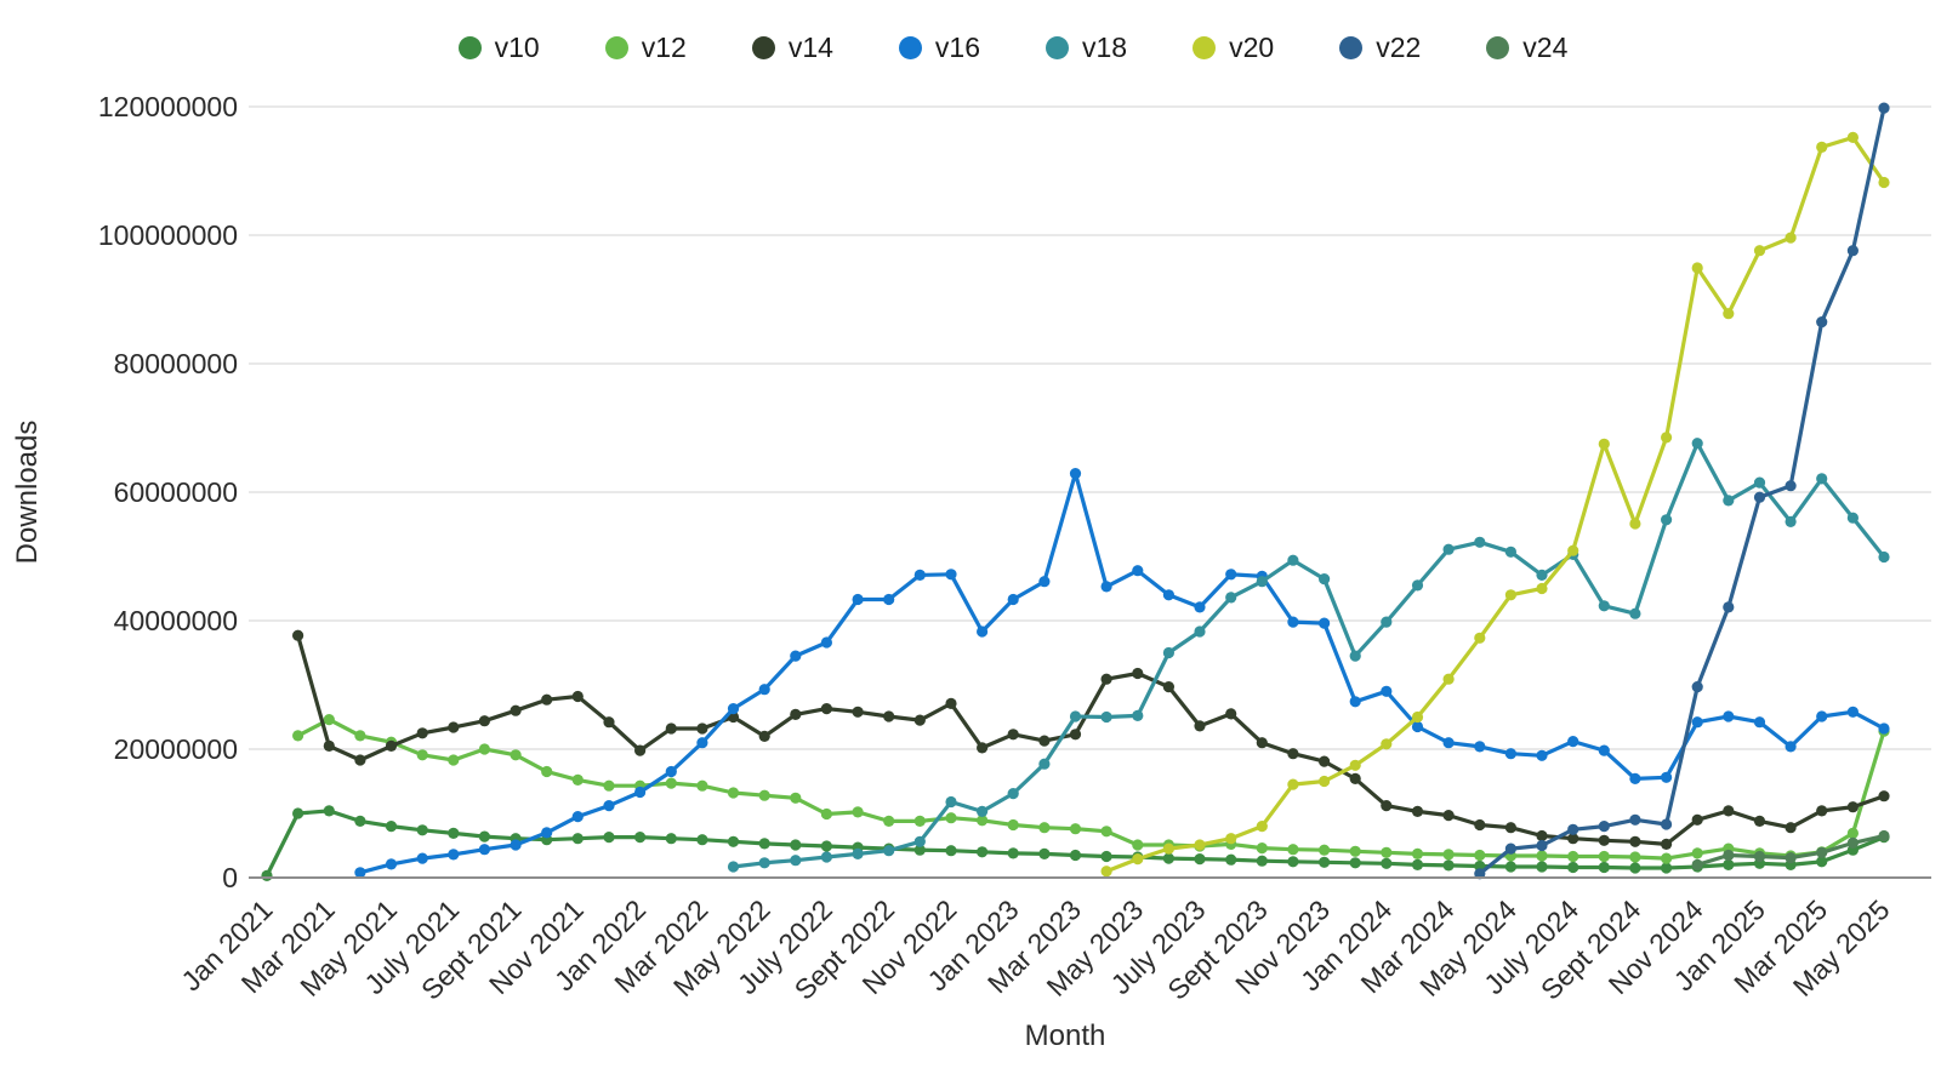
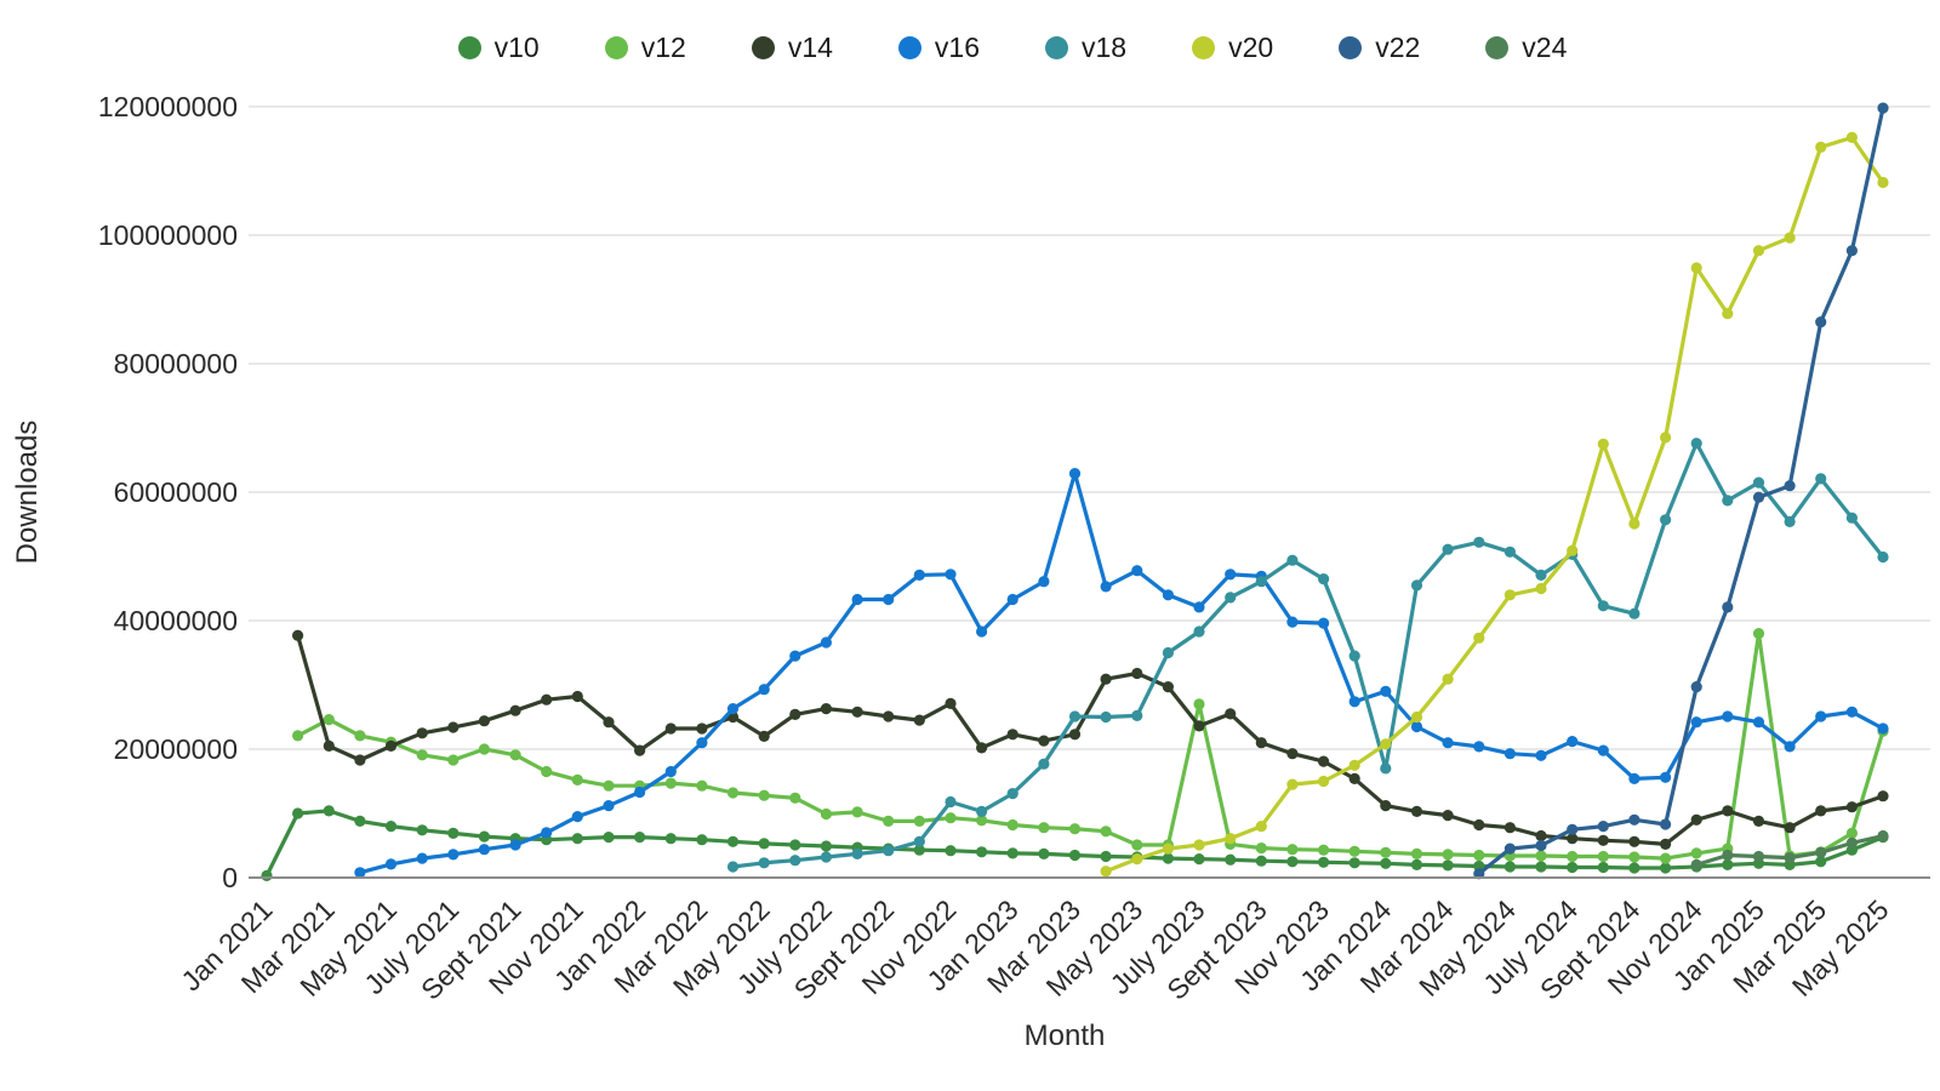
v12/July 2023: 5000000 -> 27000000
v18/Jan 2024: 40000000 -> 17000000
v12/Jan 2025: 4000000 -> 38000000
